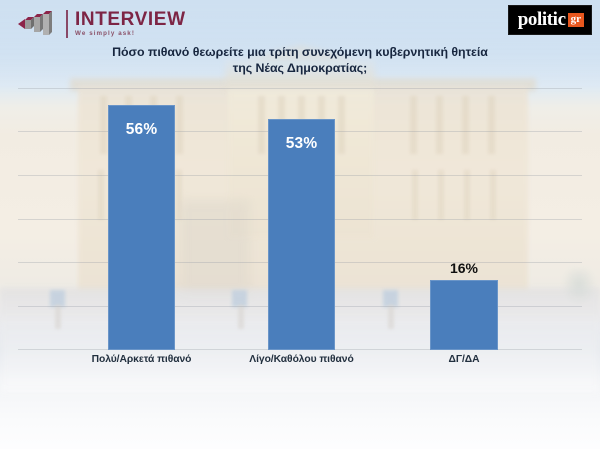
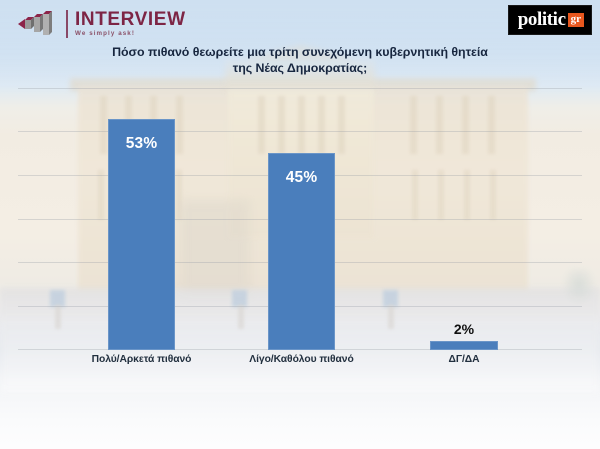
Πολύ/Αρκετά πιθανό: 56% -> 53%
Λίγο/Καθόλου πιθανό: 53% -> 45%
ΔΓ/ΔΑ: 16% -> 2%
